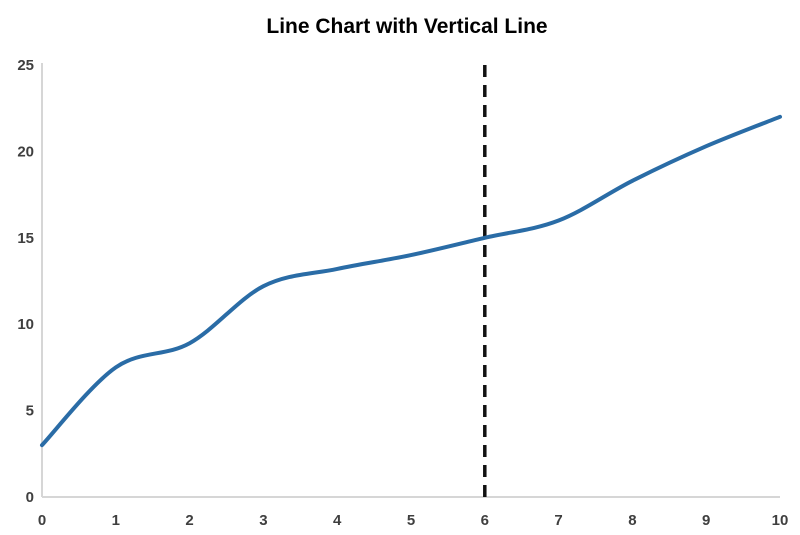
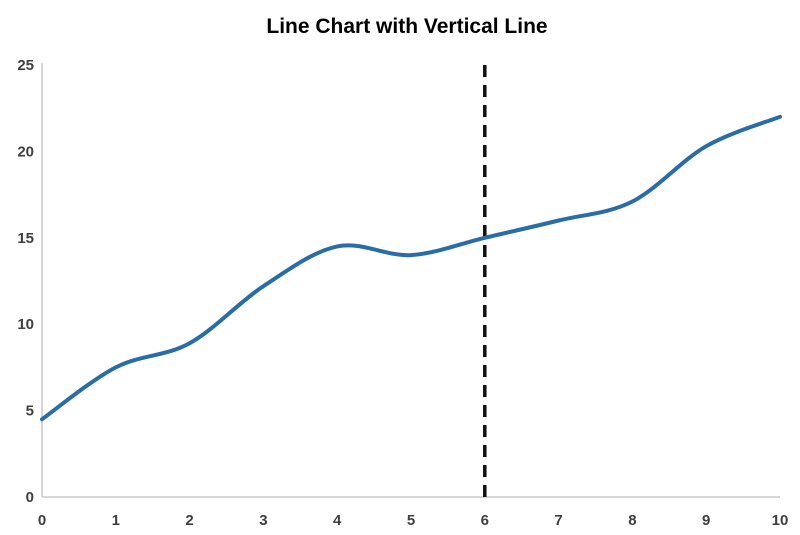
0: 3.0 -> 4.5
4: 13.2 -> 14.5
8: 18.3 -> 17.1
